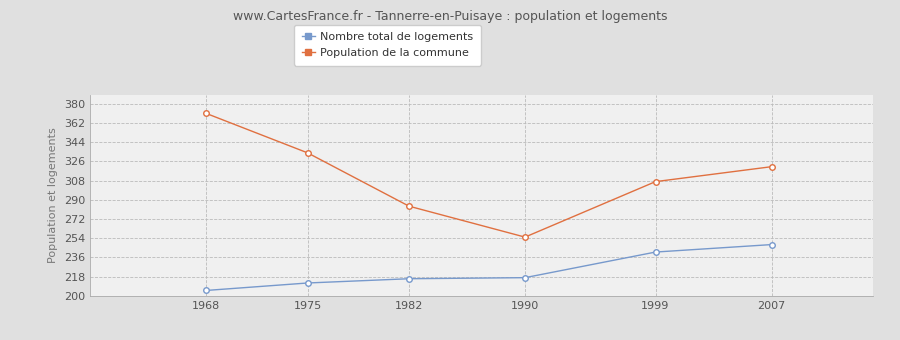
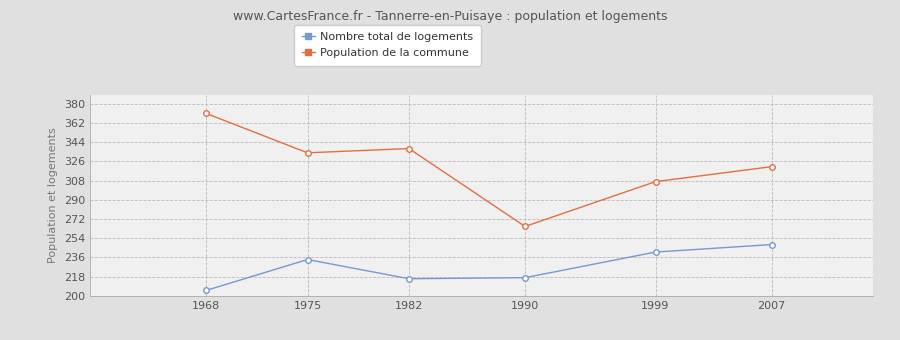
Nombre total de logements/1975: 212 -> 234
Population de la commune/1982: 284 -> 338
Population de la commune/1990: 255 -> 265
